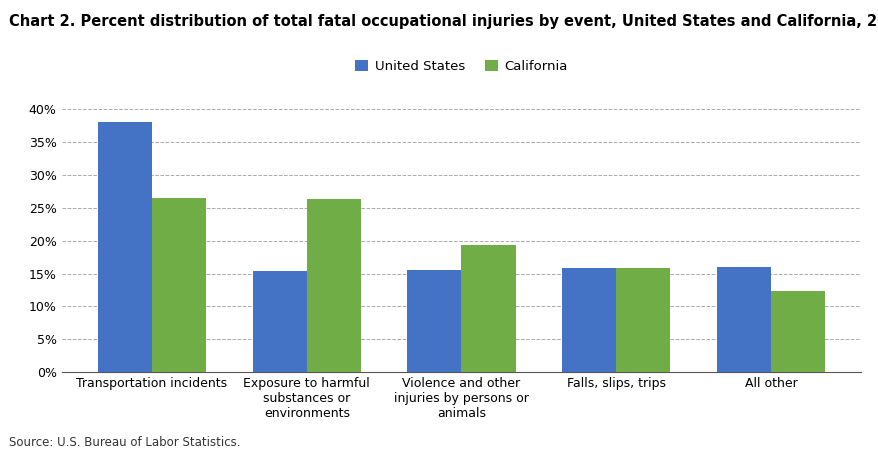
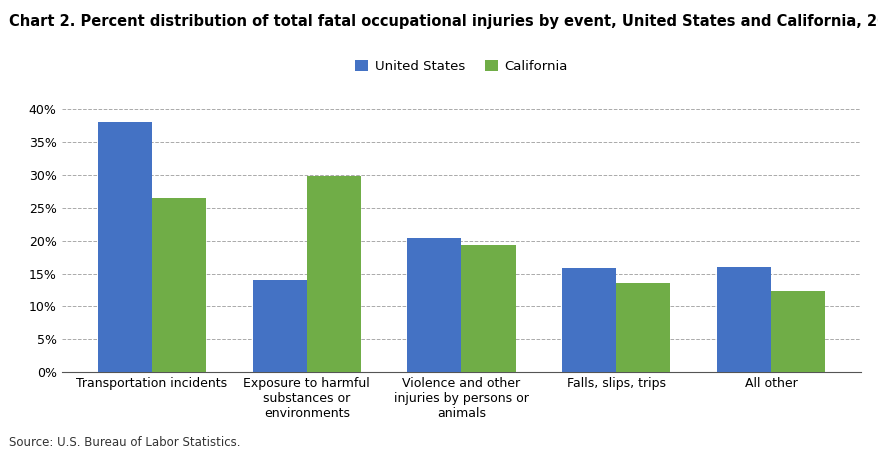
United States/Exposure to harmful substances or environments: 15.4% -> 14.0%
California/Exposure to harmful substances or environments: 26.3% -> 29.8%
United States/Violence and other injuries by persons or animals: 15.5% -> 20.4%
California/Falls, slips, trips: 15.9% -> 13.6%
